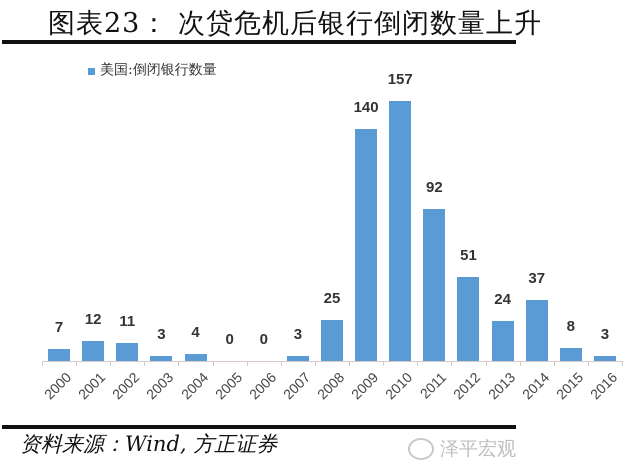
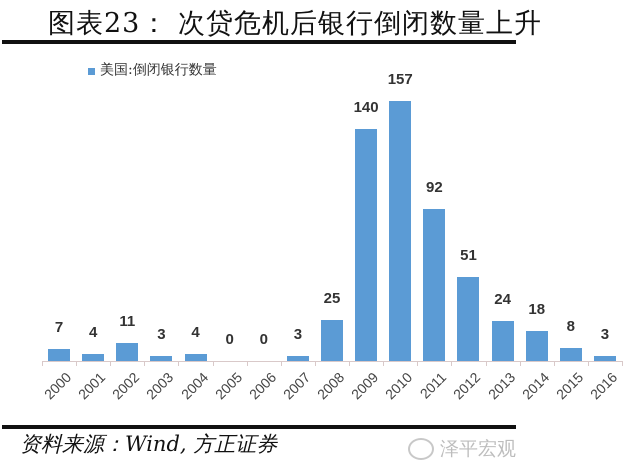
2001: 12 -> 4
2014: 37 -> 18
